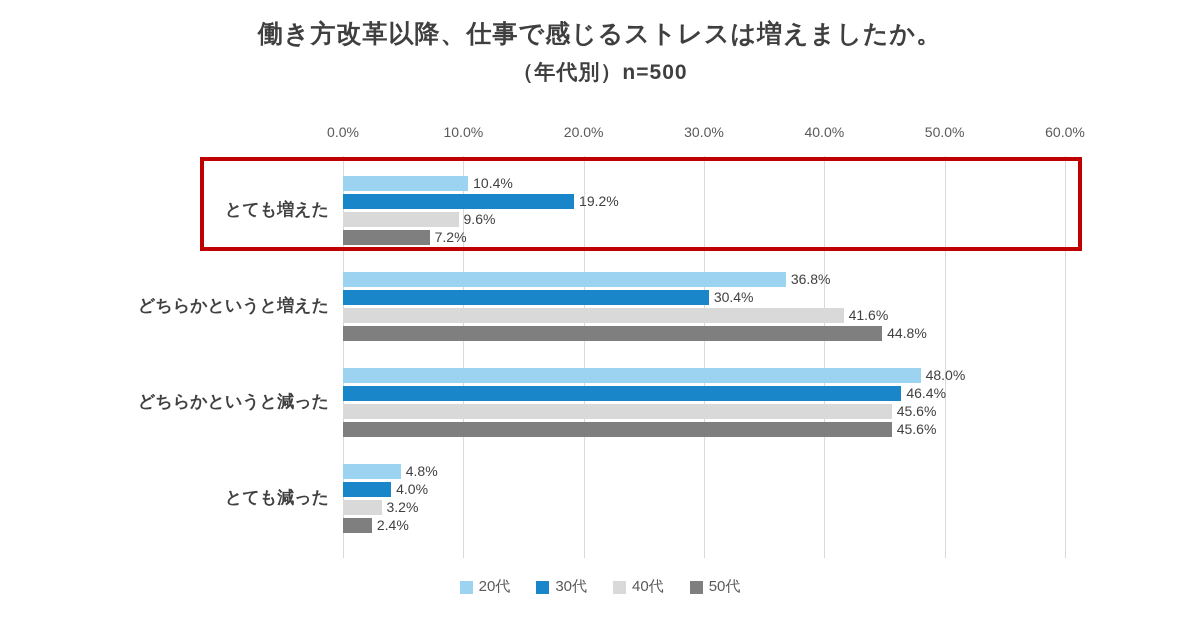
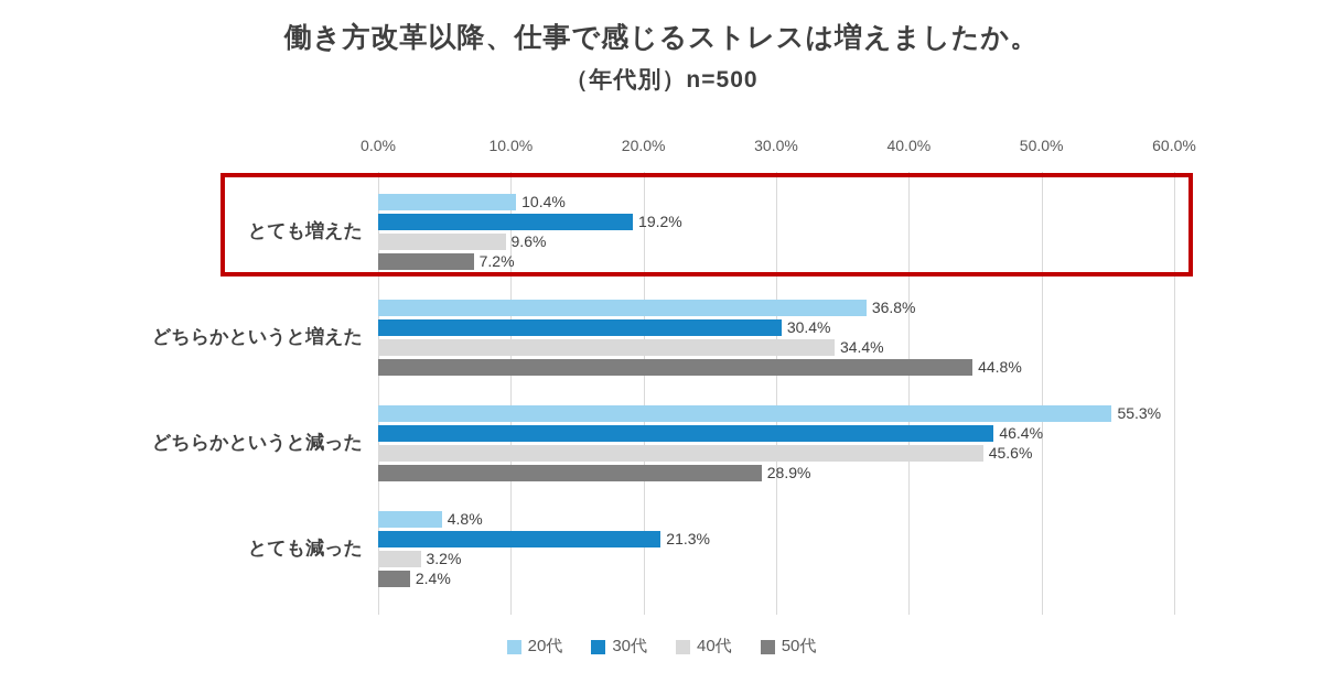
40代/どちらかというと増えた: 41.6% -> 34.4%
20代/どちらかというと減った: 48.0% -> 55.3%
50代/どちらかというと減った: 45.6% -> 28.9%
30代/とても減った: 4.0% -> 21.3%
